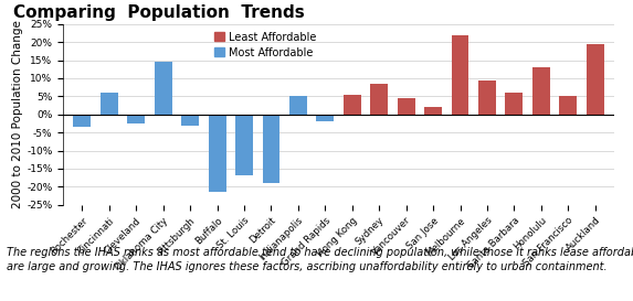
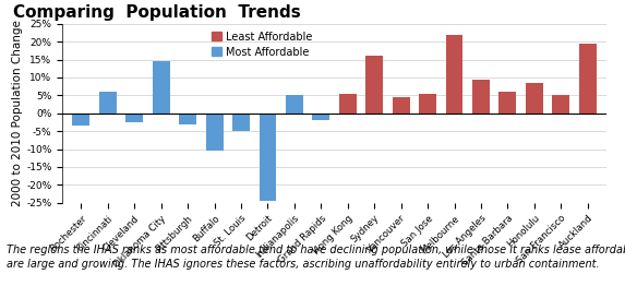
Buffalo: -21.5% -> -10.5%
St. Louis: -17.0% -> -5.0%
Detroit: -19.0% -> -24.5%
Sydney: 8.5% -> 16.0%
San Jose: 2.0% -> 5.5%
Honolulu: 13.0% -> 8.5%
